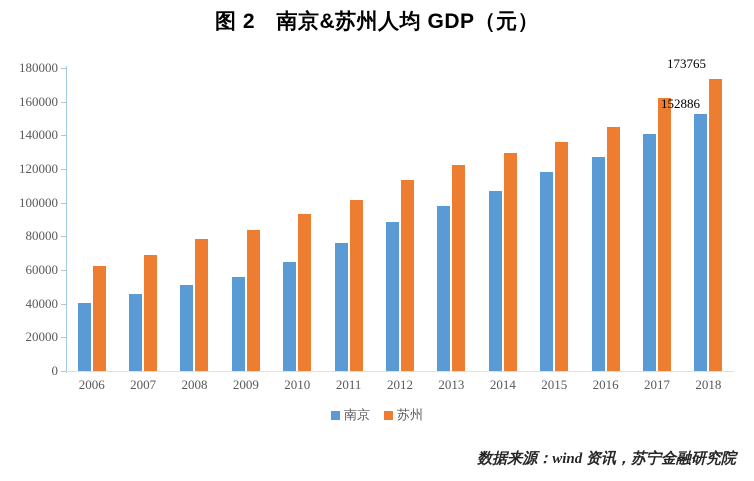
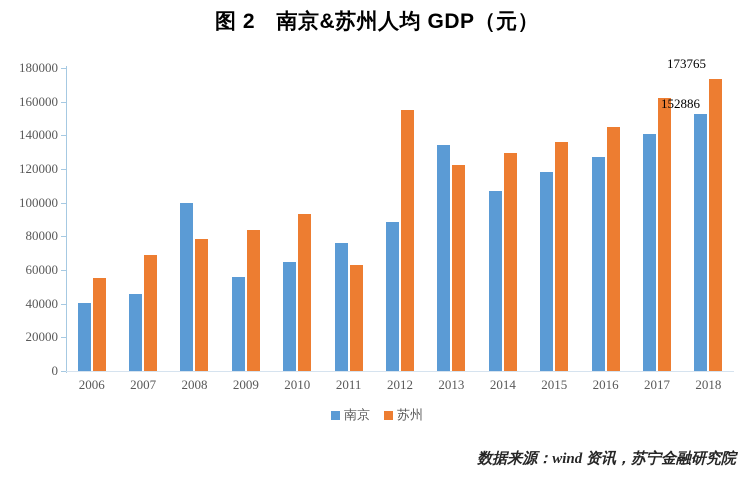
苏州/2006: 62000 -> 55000
南京/2008: 51000 -> 100000
苏州/2011: 102000 -> 63000
苏州/2012: 114000 -> 155000
南京/2013: 98000 -> 134000
